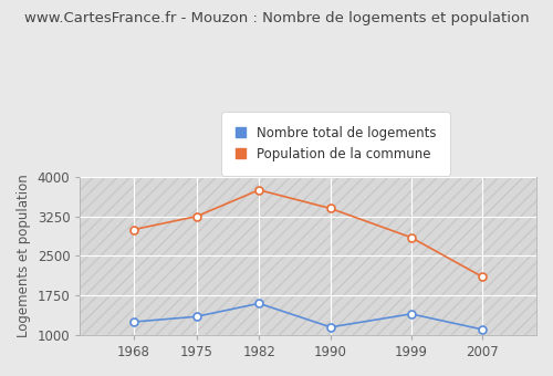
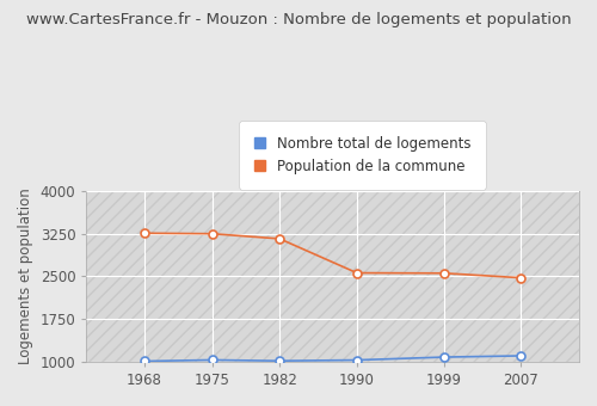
Nombre total de logements/1968: 1250 -> 1010
Population de la commune/1968: 3000 -> 3260
Nombre total de logements/1975: 1350 -> 1030
Nombre total de logements/1982: 1600 -> 1020
Population de la commune/1982: 3750 -> 3160
Nombre total de logements/1990: 1150 -> 1030
Population de la commune/1990: 3400 -> 2560
Nombre total de logements/1999: 1400 -> 1080
Population de la commune/1999: 2850 -> 2560
Population de la commune/2007: 2100 -> 2470
